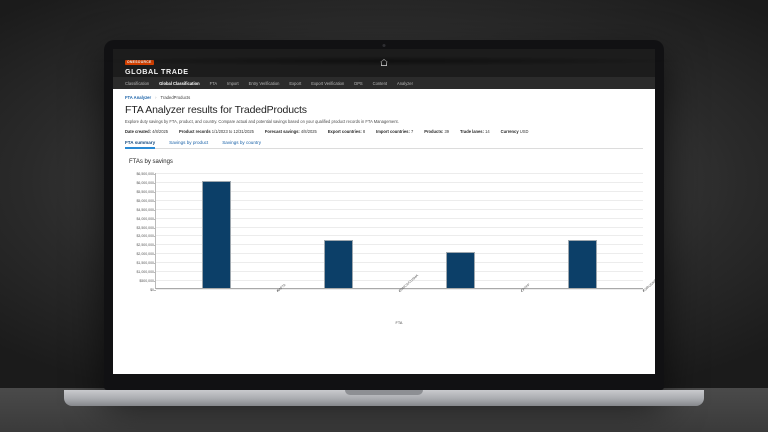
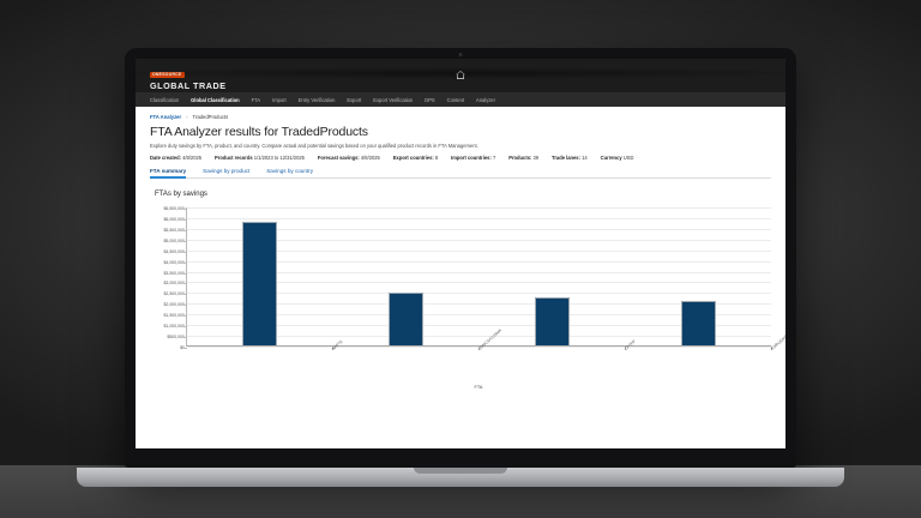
NAFTA: $6000000 -> $5800000
USMCA/CUSMA: $2700000 -> $2400000
CPTPP: $2000000 -> $2200000
KORUS/KFTA: $2700000 -> $2000000
